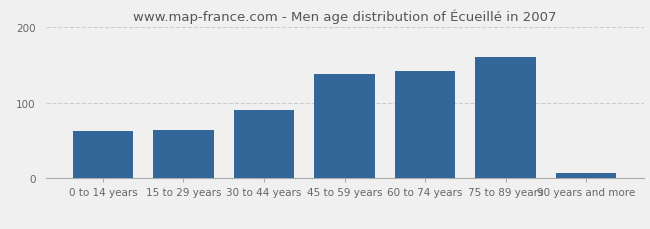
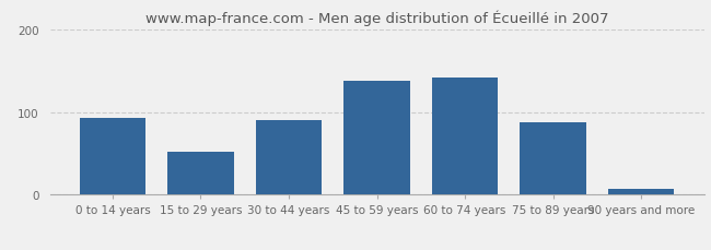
0 to 14 years: 62 -> 93
15 to 29 years: 64 -> 52
75 to 89 years: 160 -> 87
